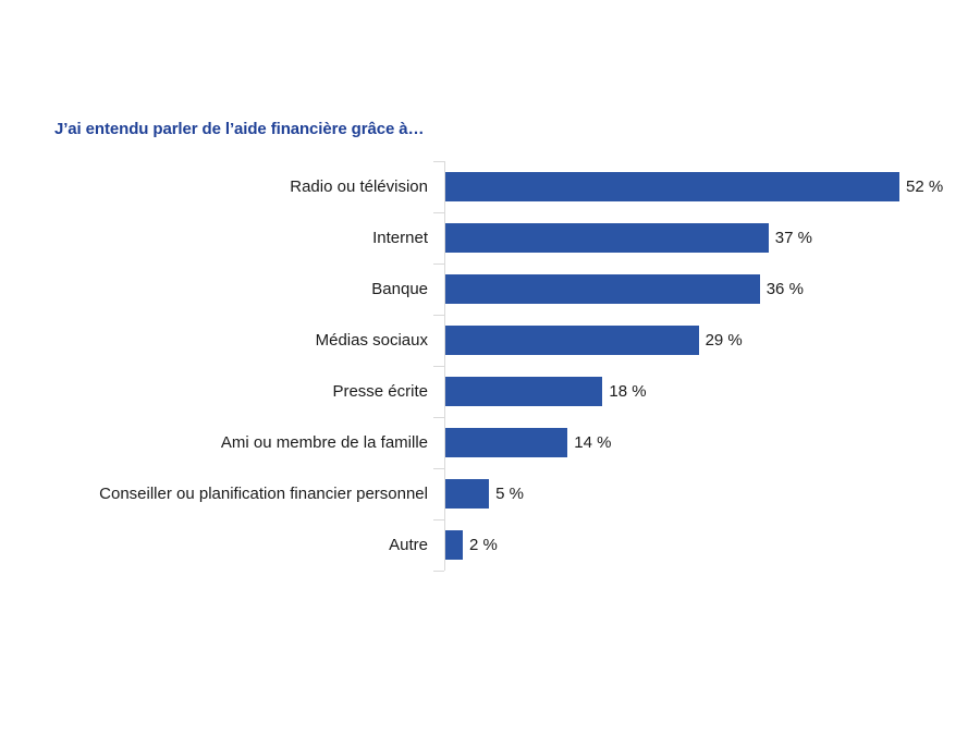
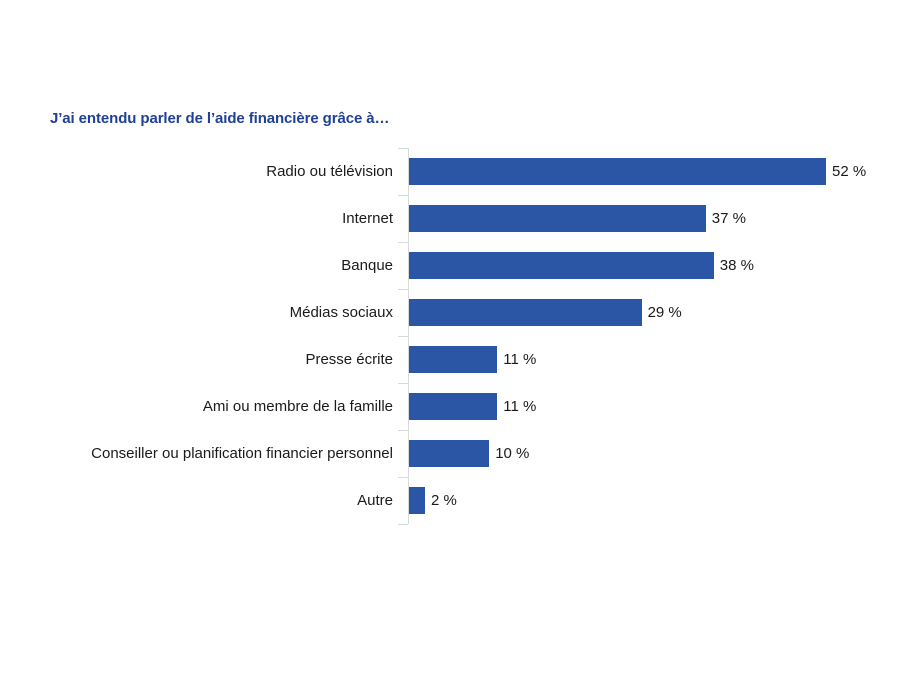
Banque: 36 -> 38
Presse écrite: 18 -> 11
Ami ou membre de la famille: 14 -> 11
Conseiller ou planification financier personnel: 5 -> 10
